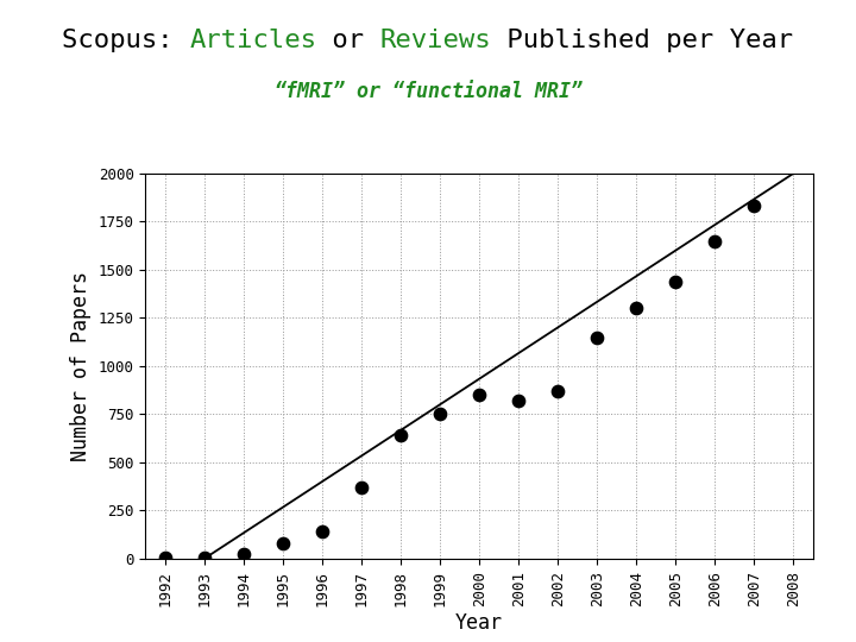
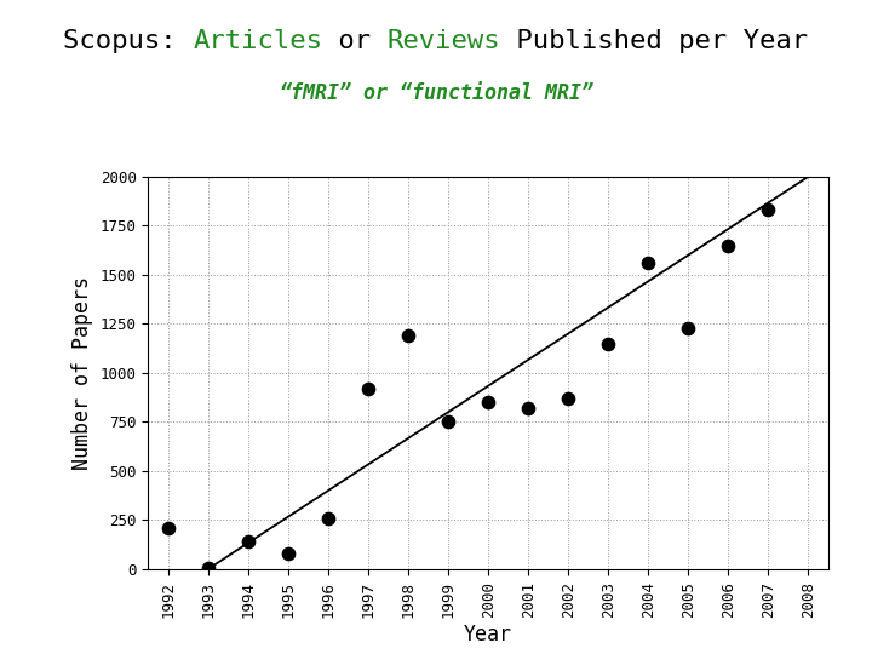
1992: 0 -> 210
1994: 20 -> 140
1996: 140 -> 260
1997: 370 -> 920
1998: 640 -> 1190
2004: 1300 -> 1560
2005: 1440 -> 1230
